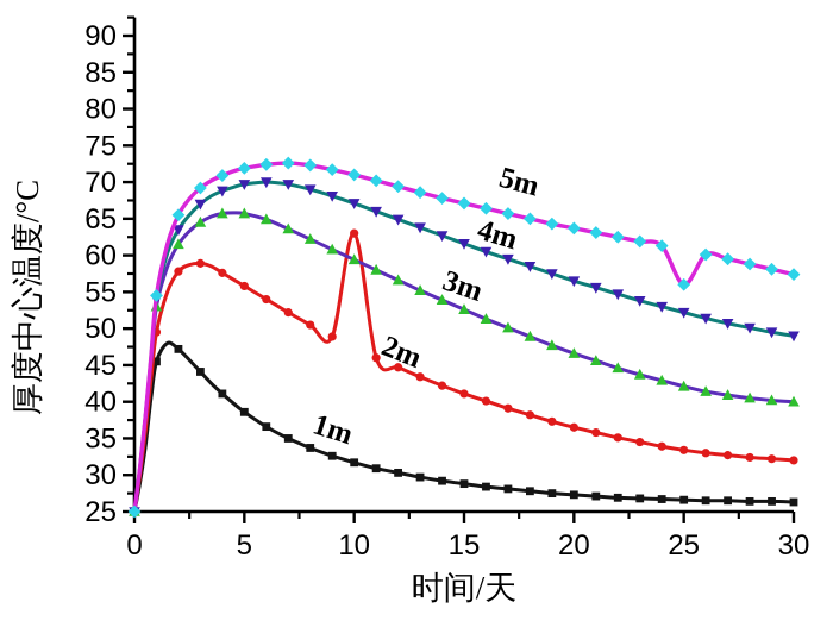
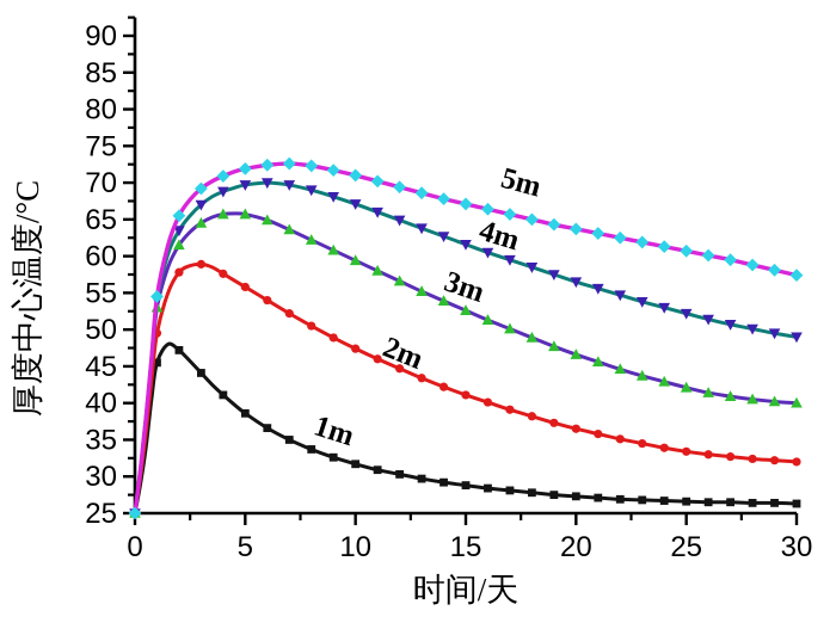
2m/10: 63 -> 47
5m/25: 56 -> 61
